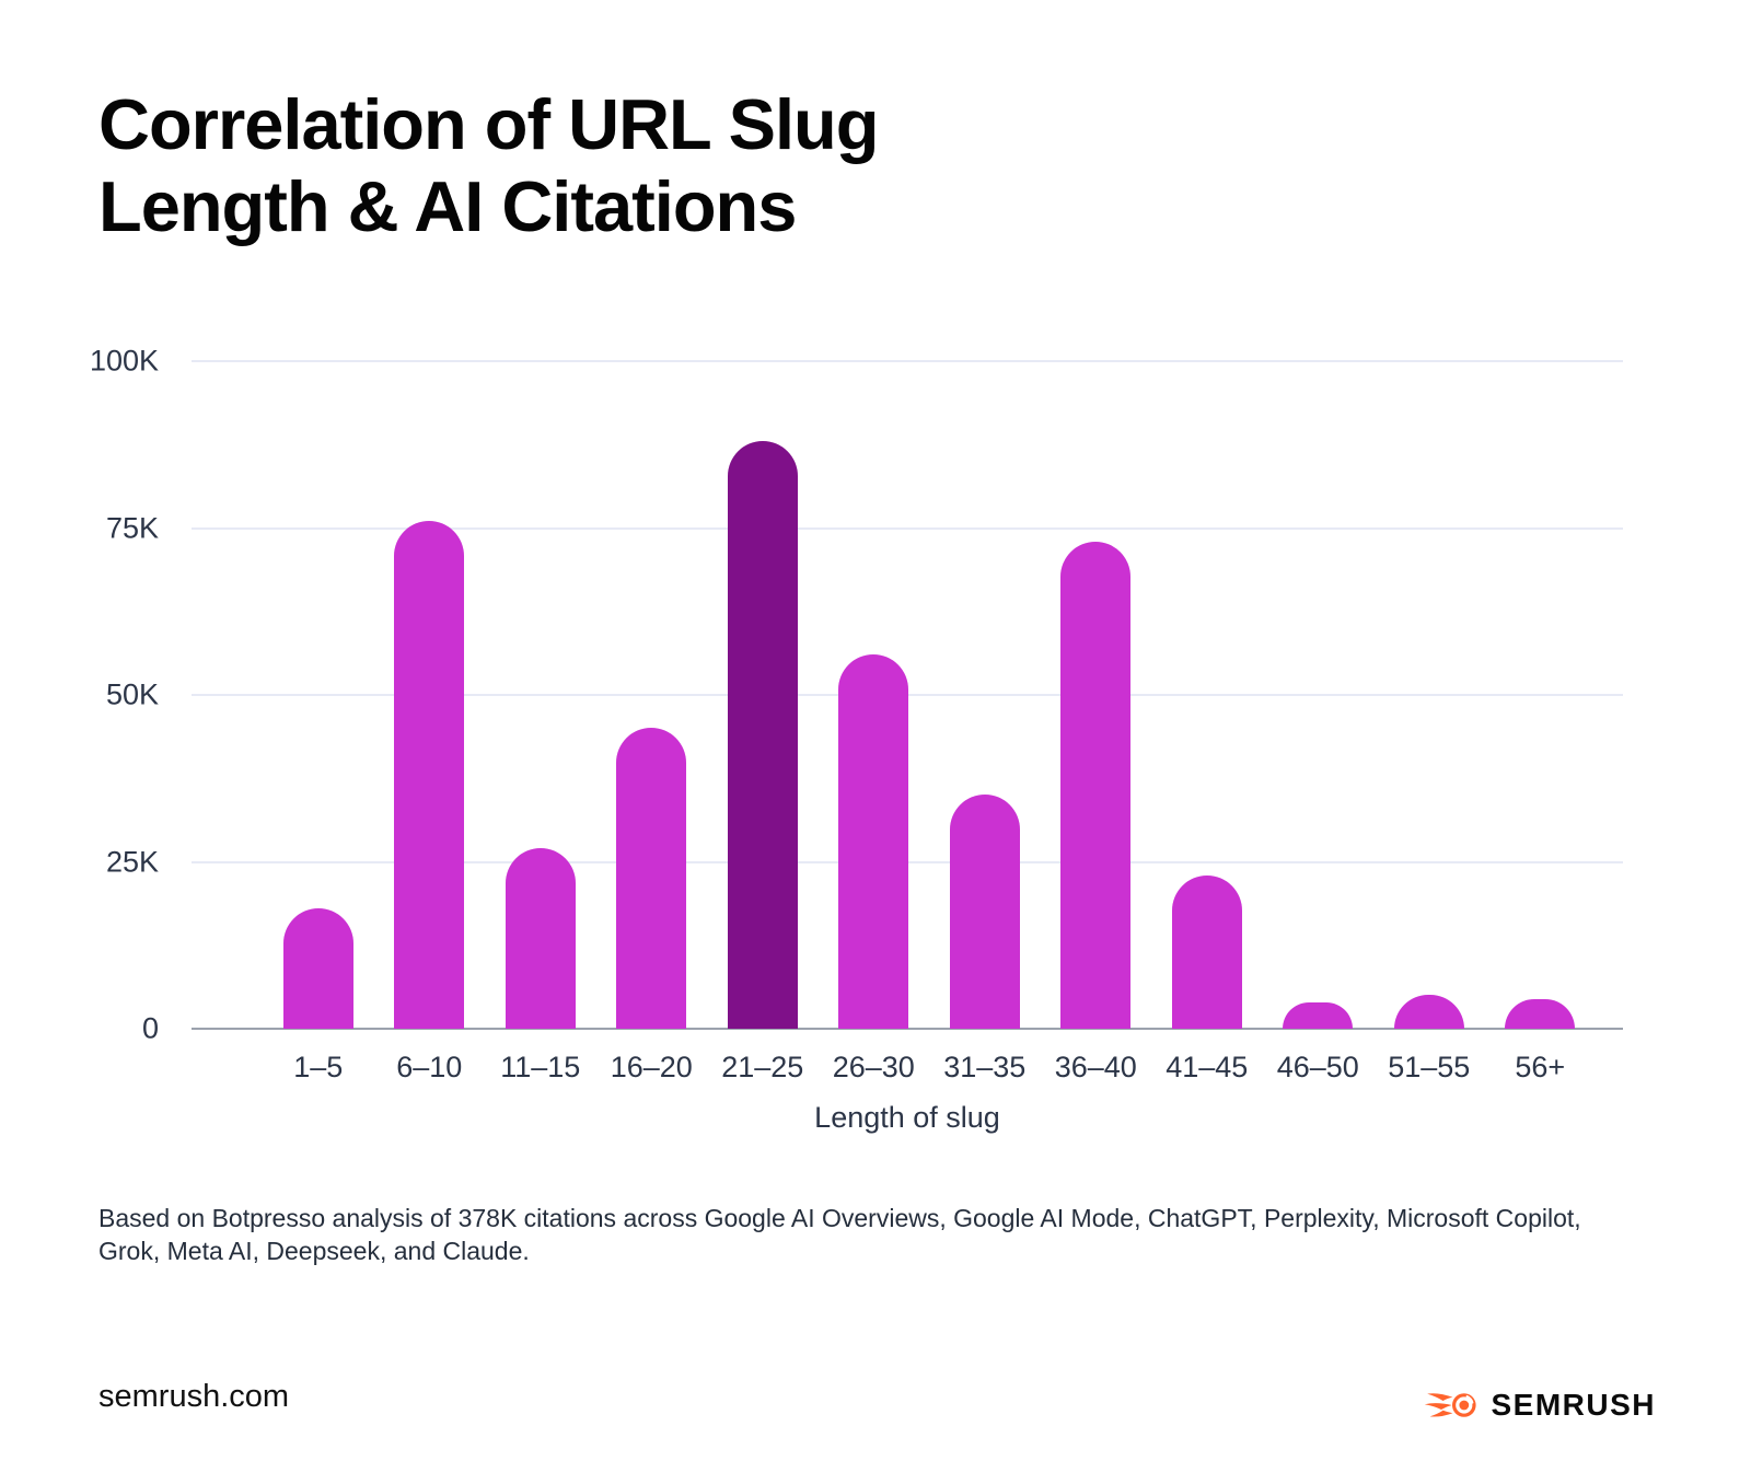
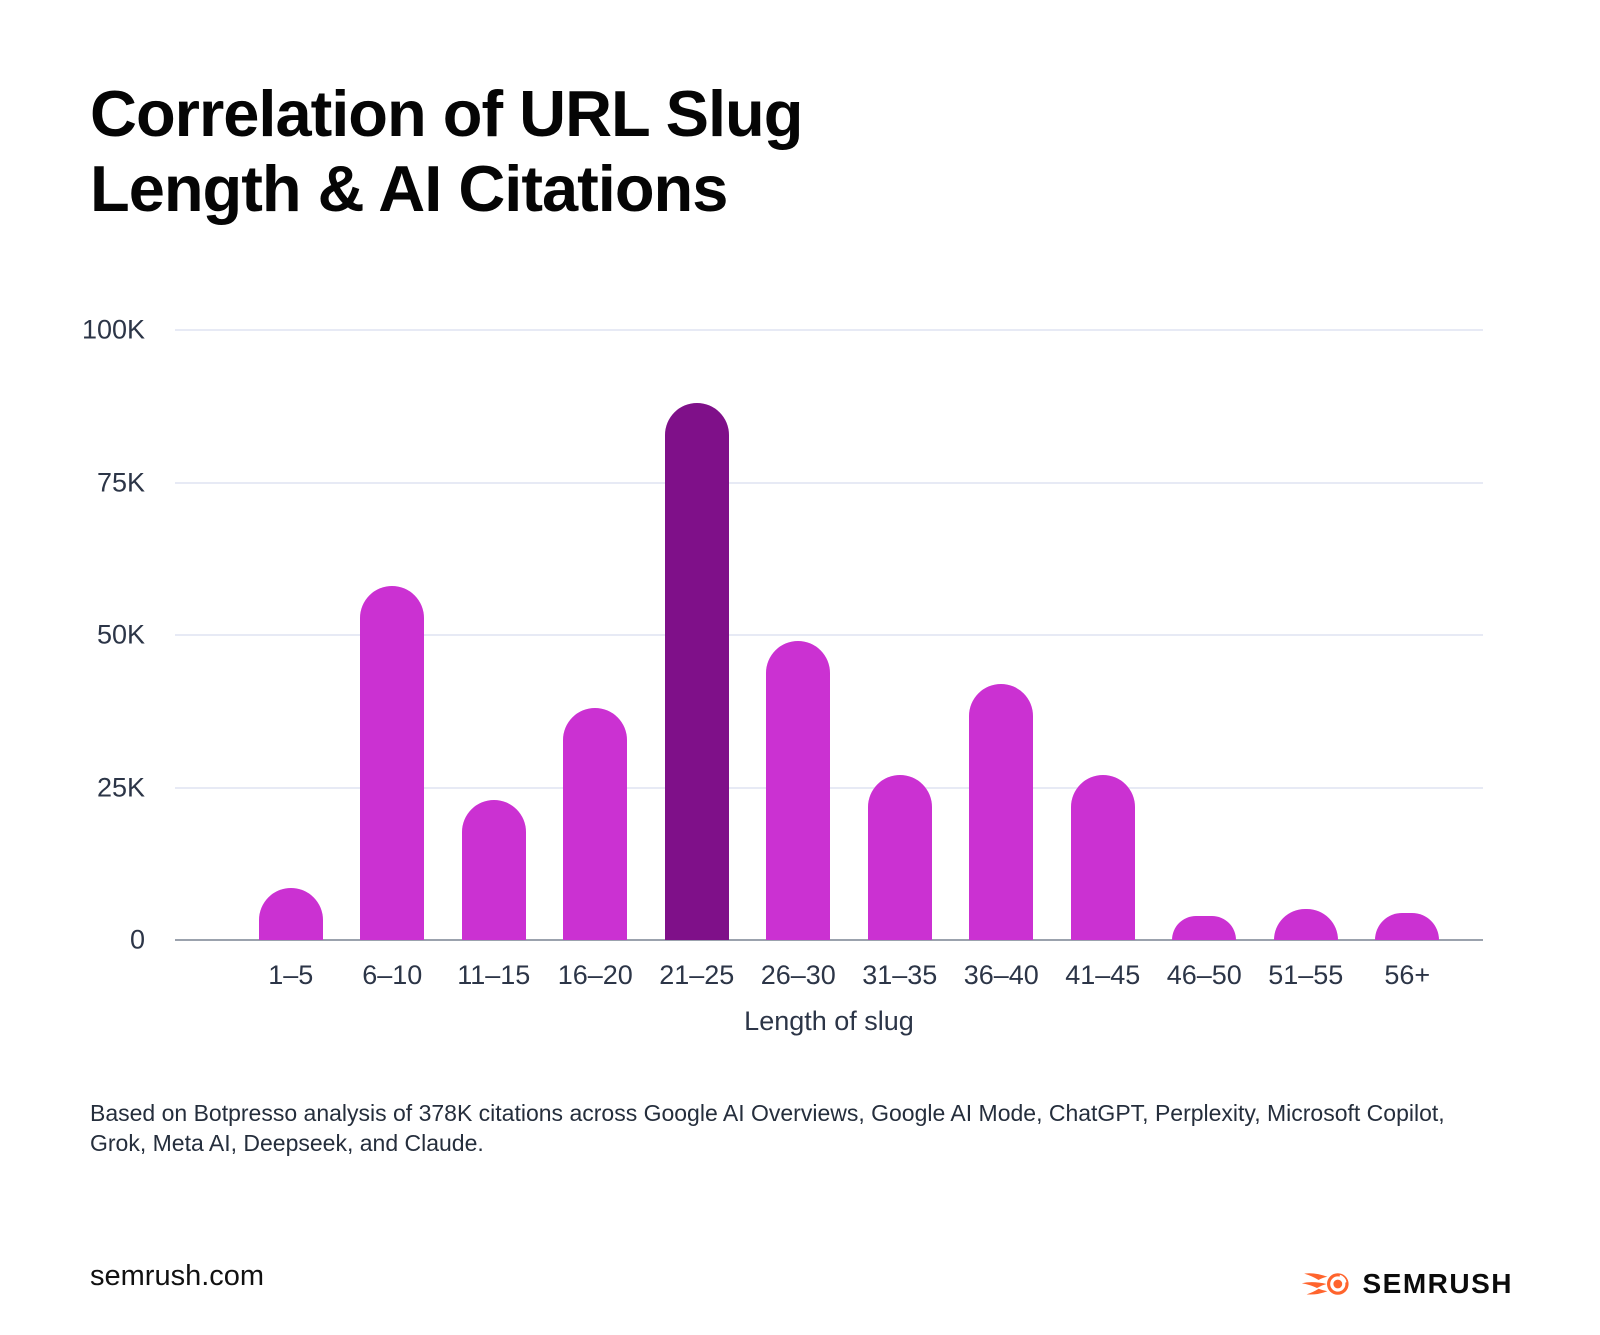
1–5: 18K -> 8K
6–10: 76K -> 58K
11–15: 27K -> 23K
16–20: 45K -> 38K
26–30: 56K -> 49K
31–35: 35K -> 27K
36–40: 73K -> 42K
41–45: 23K -> 27K
